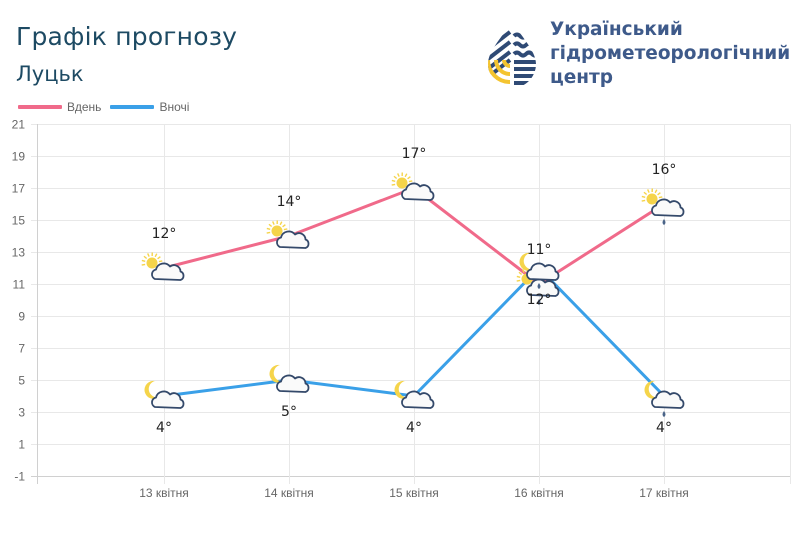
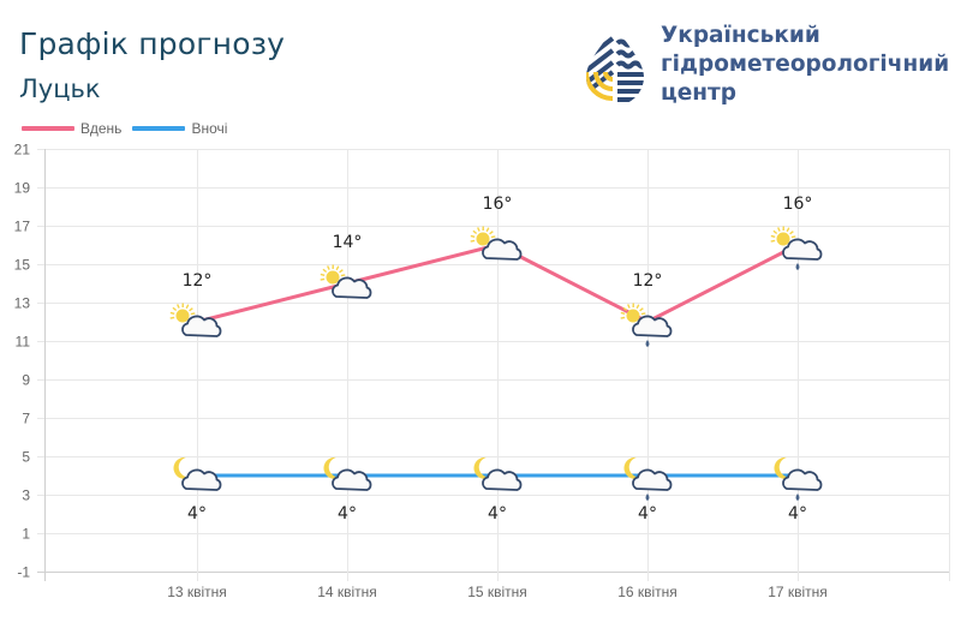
Вночі/14 квітня: 5° -> 4°
Вдень/15 квітня: 17° -> 16°
Вдень/16 квітня: 11° -> 12°
Вночі/16 квітня: 12° -> 4°
